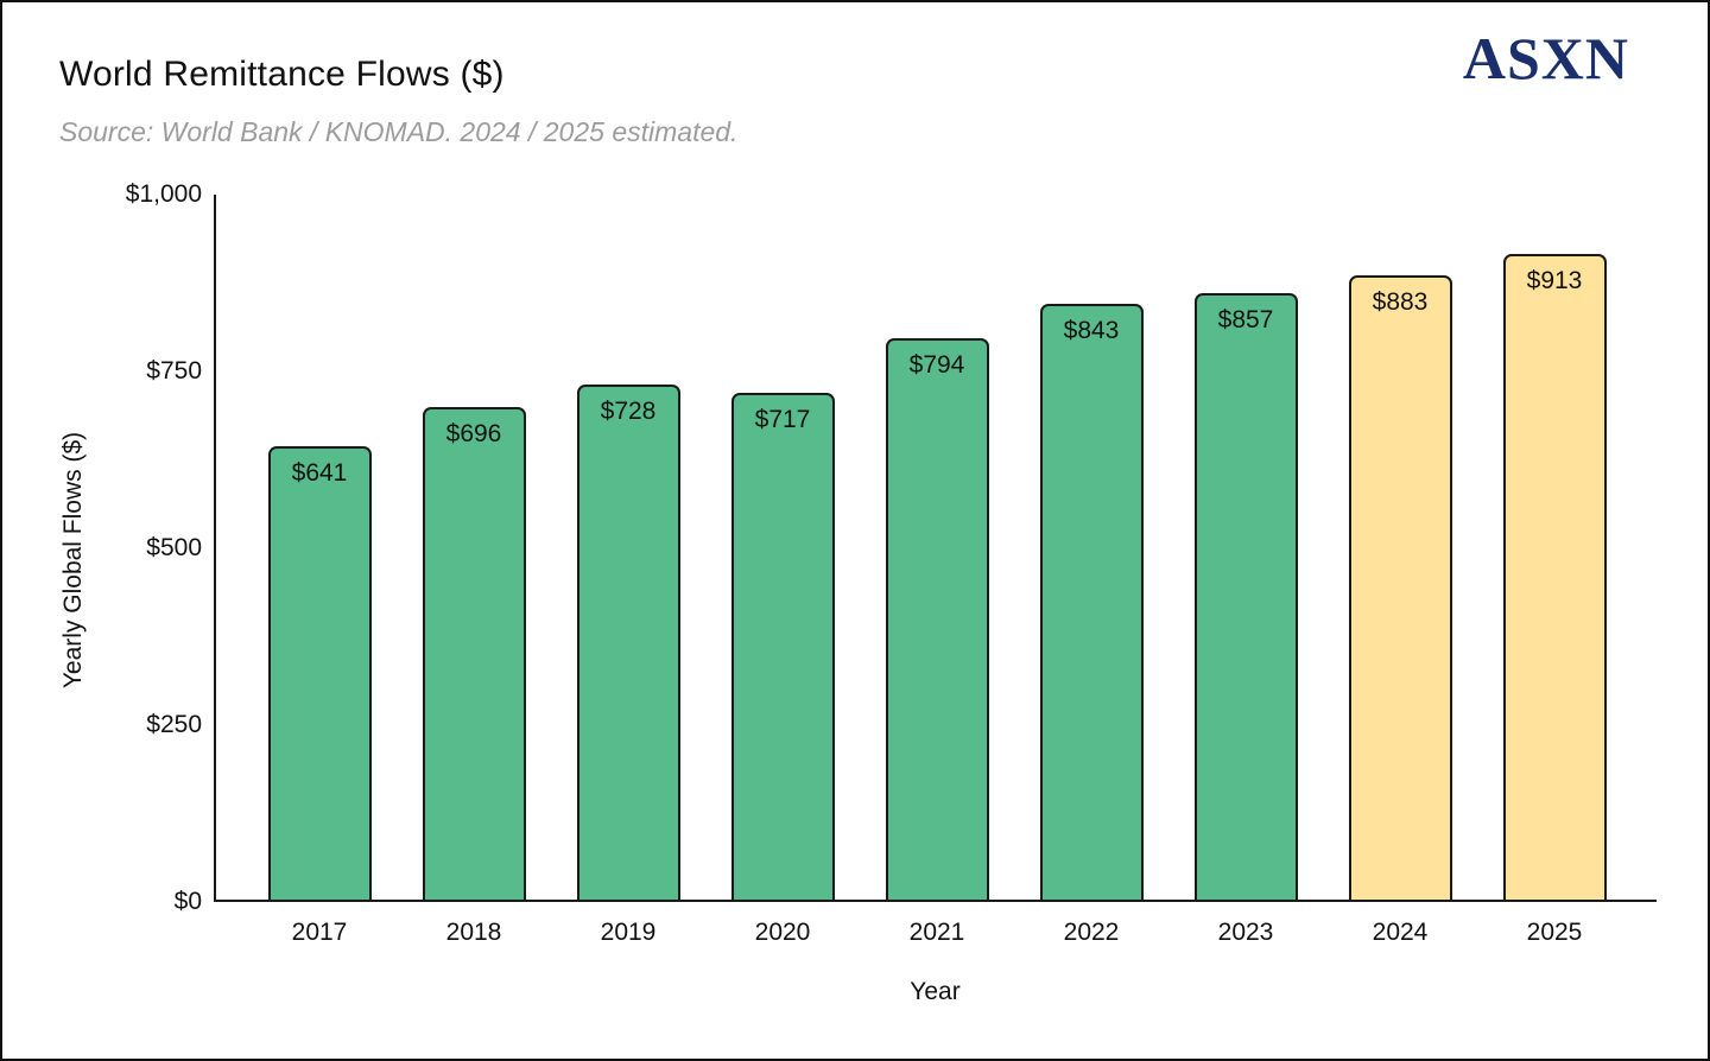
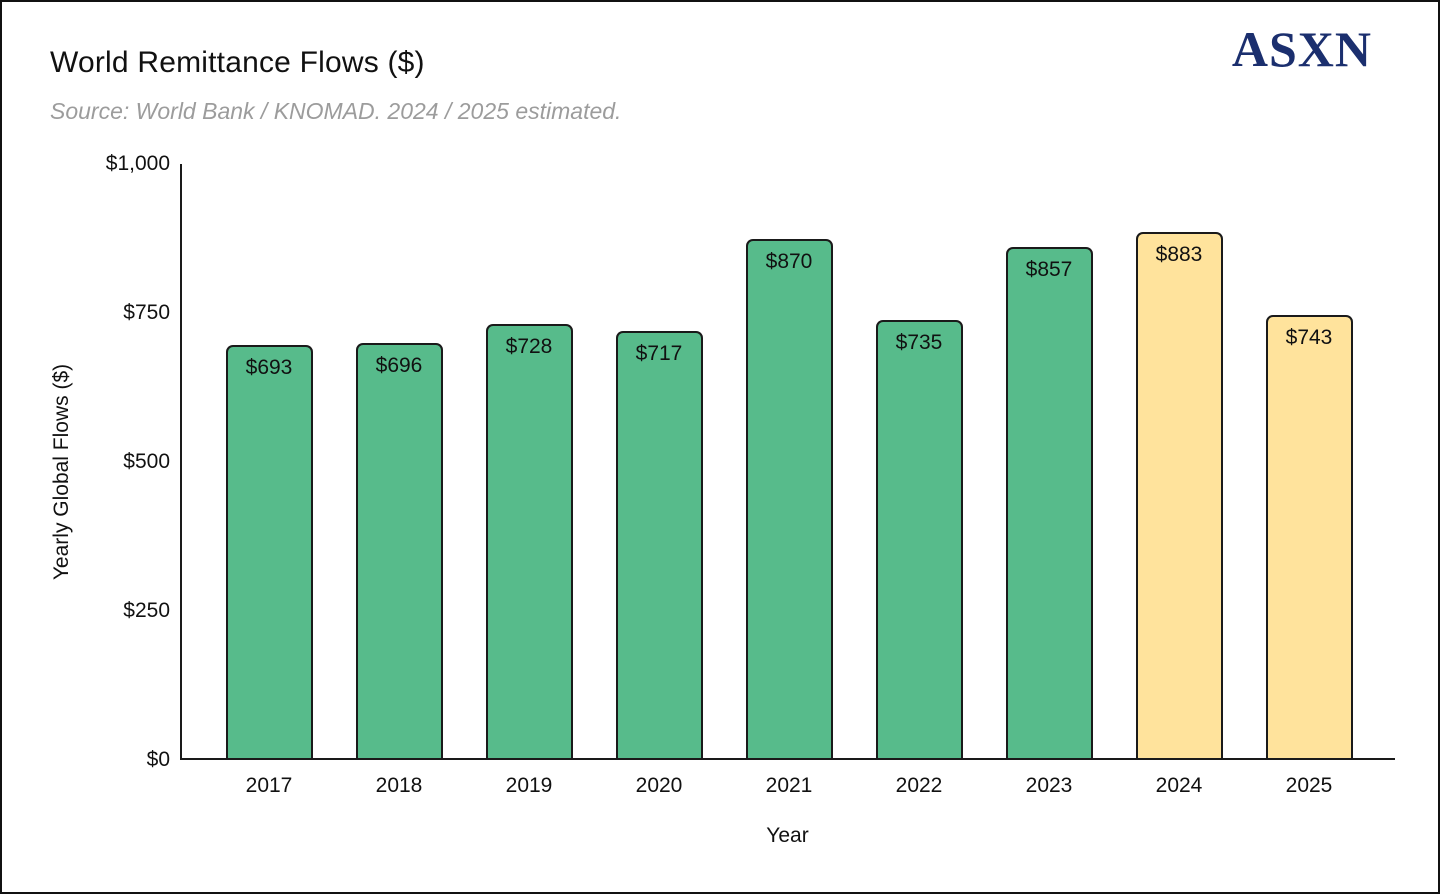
2017: $641 -> $693
2021: $794 -> $870
2022: $843 -> $735
2025: $913 -> $743
